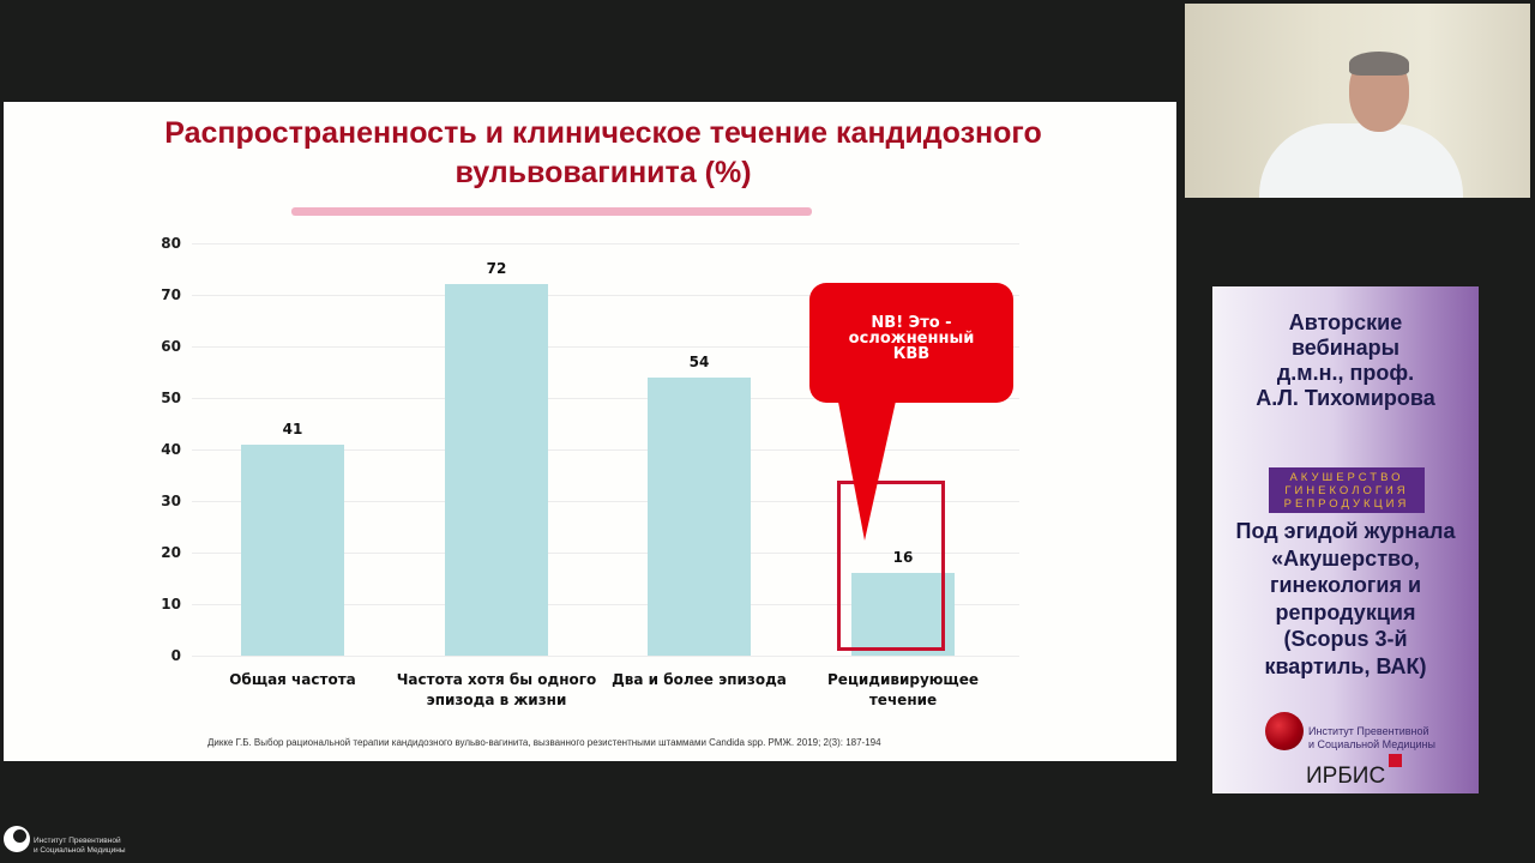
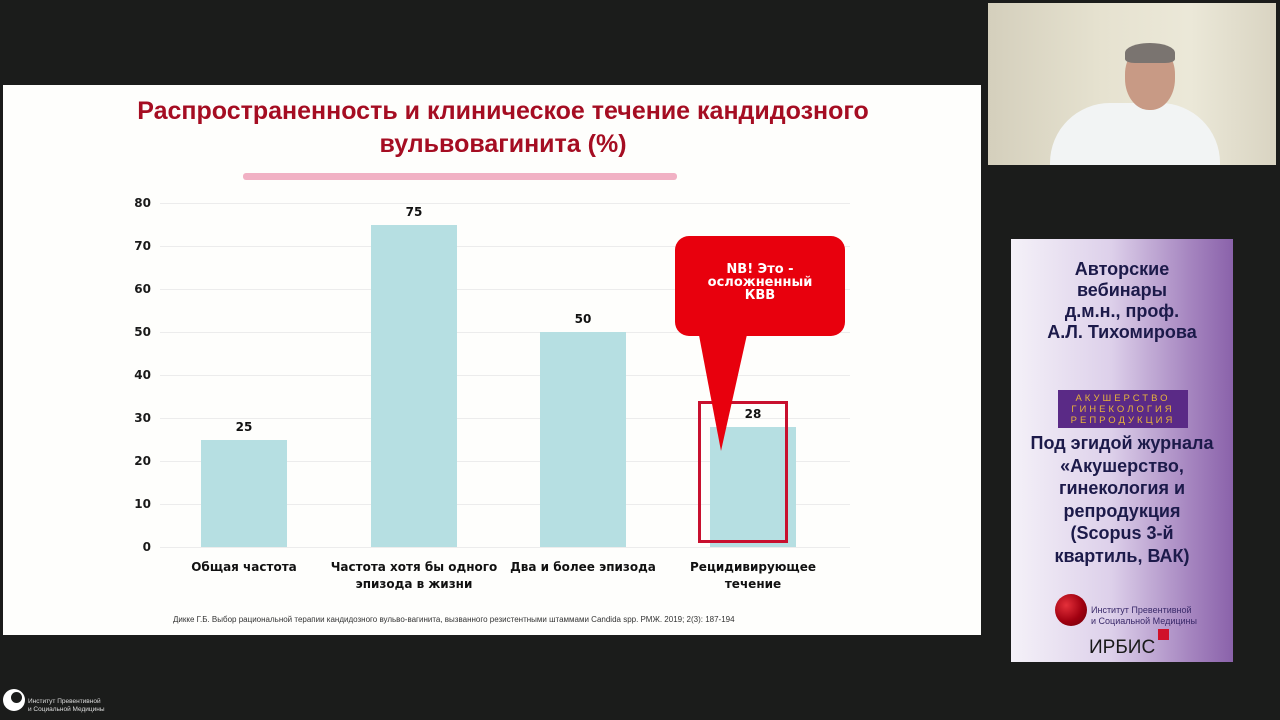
Общая частота: 41 -> 25
Частота хотя бы одного эпизода в жизни: 72 -> 75
Два и более эпизода: 54 -> 50
Рецидивирующее течение: 16 -> 28
